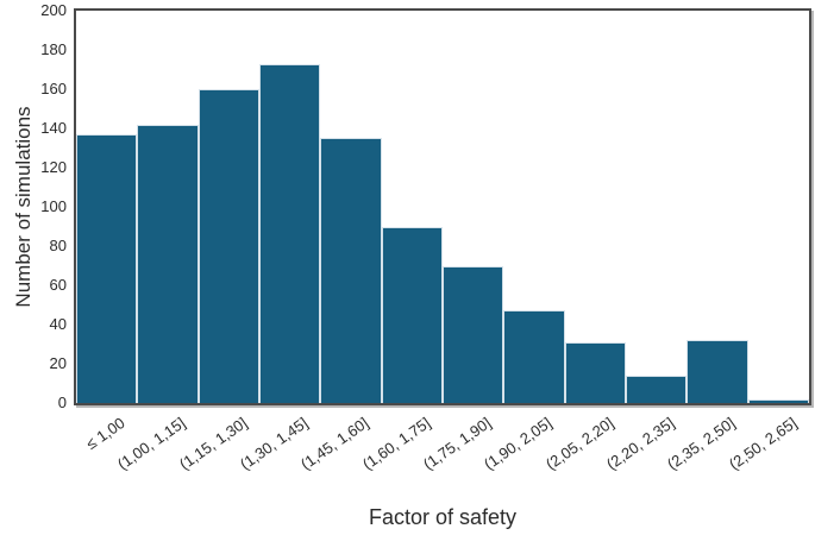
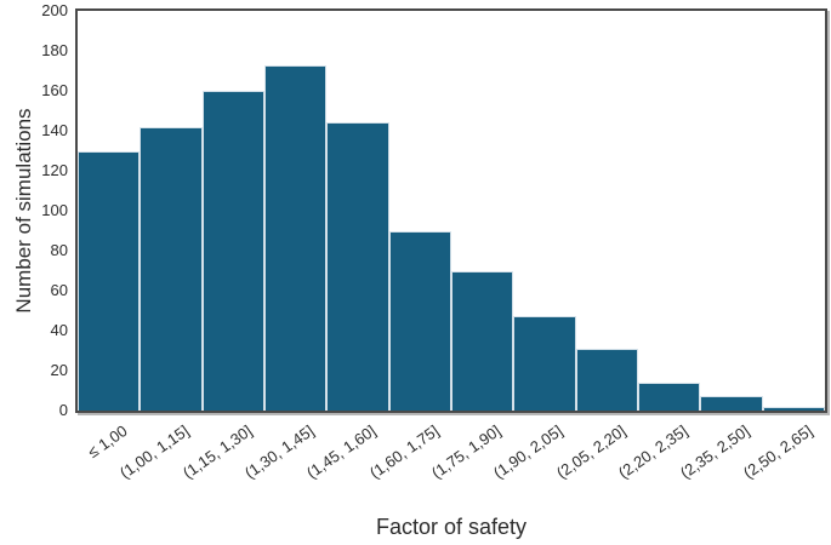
≤ 1,00: 137 -> 130
(1,45, 1,60]: 135 -> 144
(2,35, 2,50]: 32 -> 7
